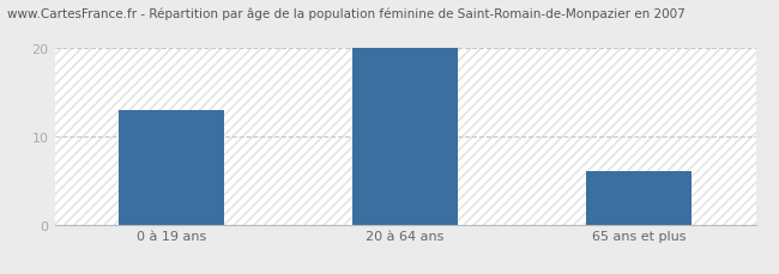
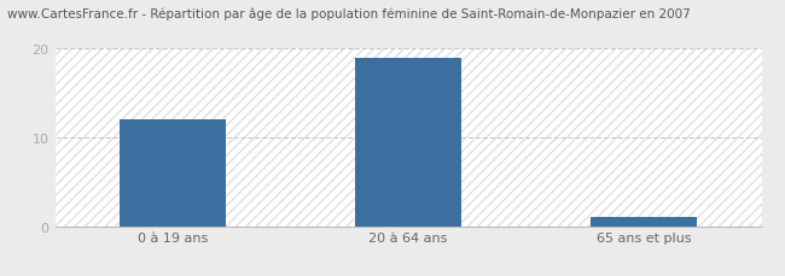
0 à 19 ans: 13 -> 12
20 à 64 ans: 20 -> 19
65 ans et plus: 6 -> 1
